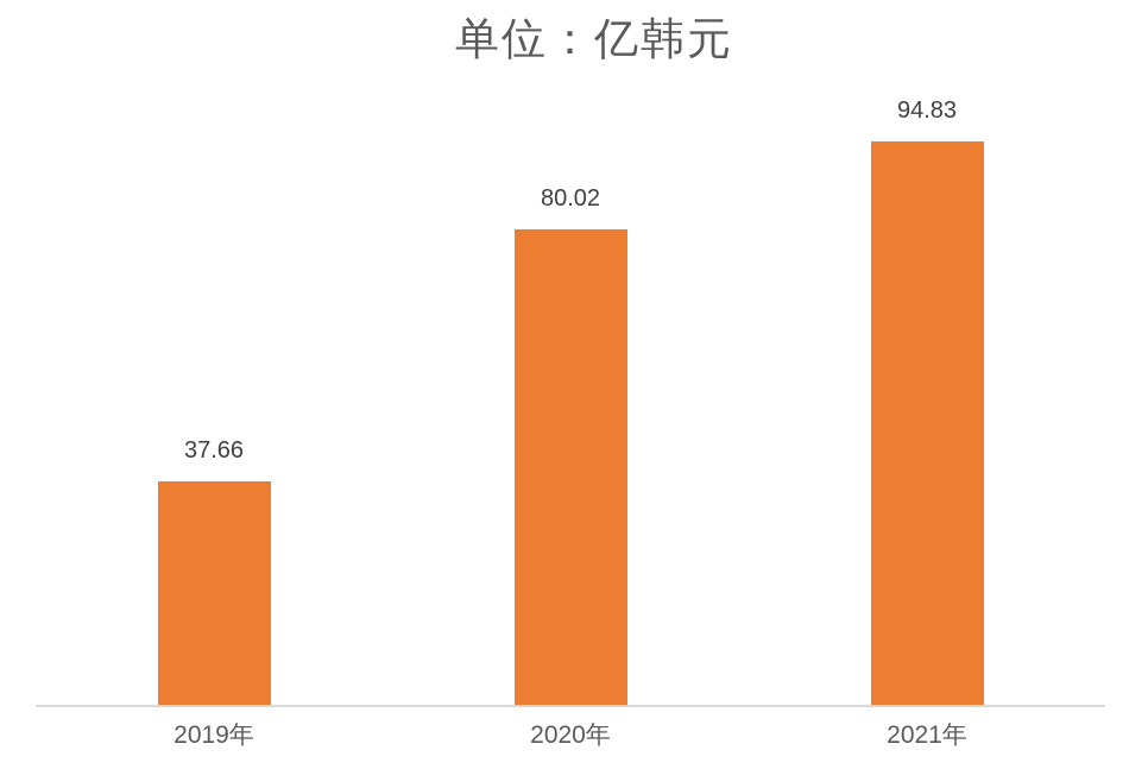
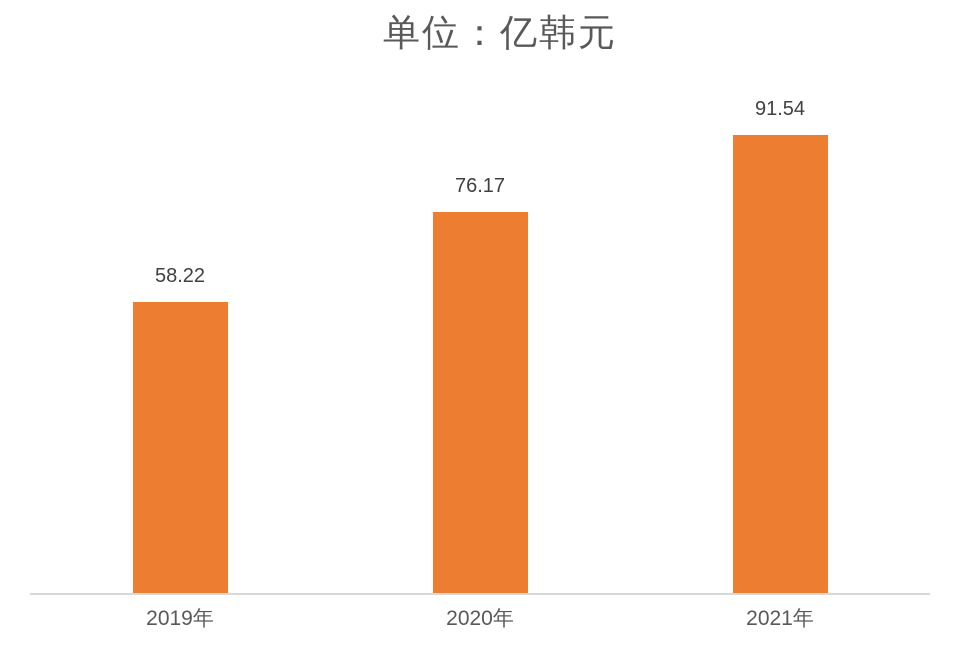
2019年: 37.66 -> 58.22
2020年: 80.02 -> 76.17
2021年: 94.83 -> 91.54
